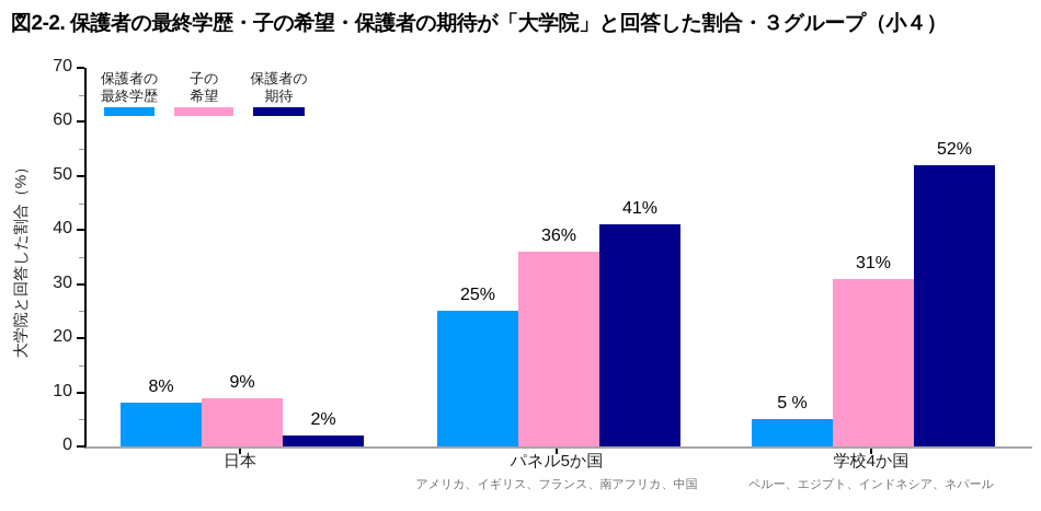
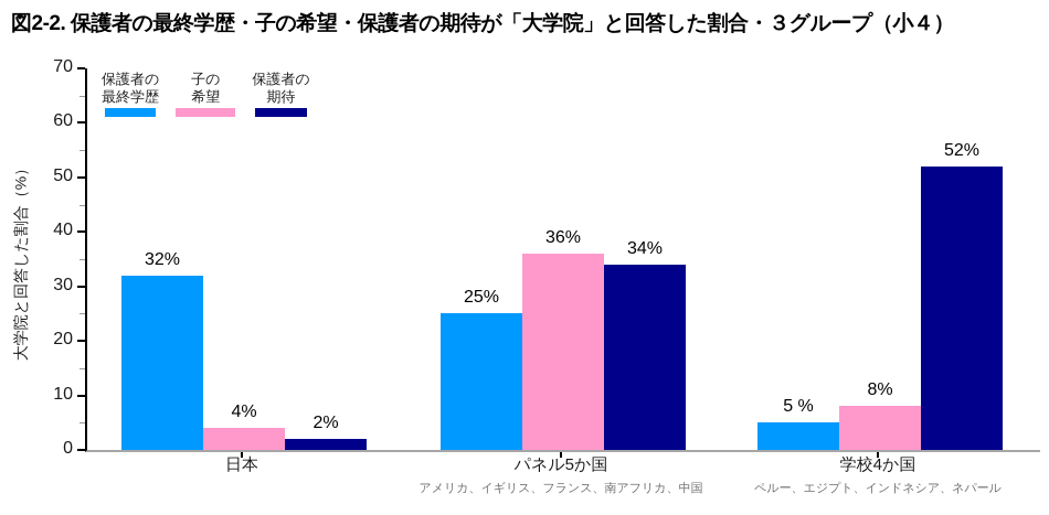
保護者の最終学歴/日本: 8% -> 32%
子の希望/日本: 9% -> 4%
保護者の期待/パネル5か国: 41% -> 34%
子の希望/学校4か国: 31% -> 8%
